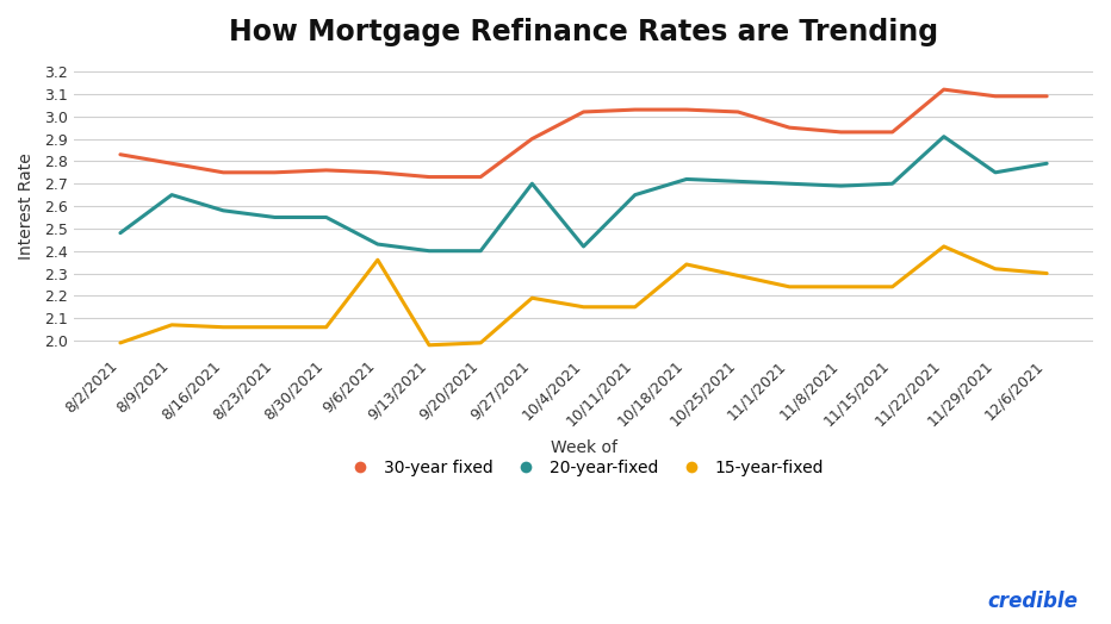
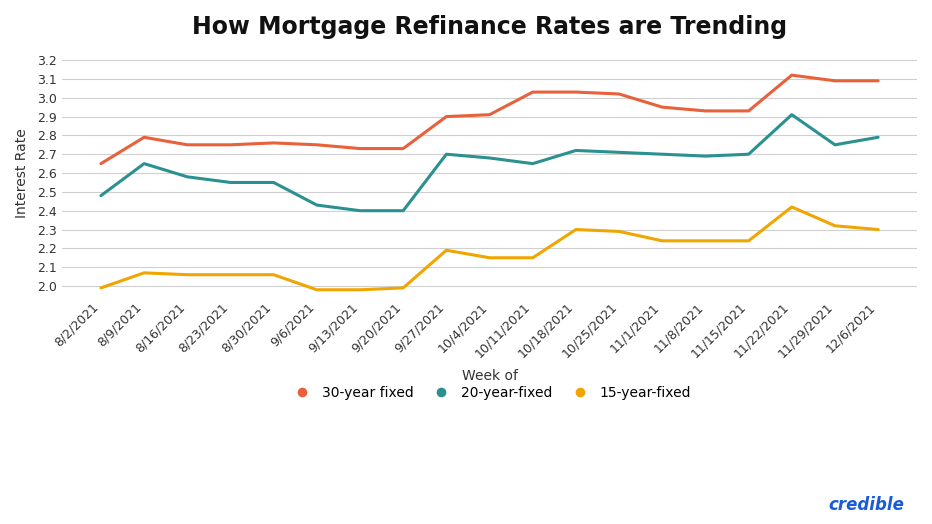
30-year fixed/8/2/2021: 2.83 -> 2.65
15-year-fixed/9/6/2021: 2.36 -> 1.98
30-year fixed/10/4/2021: 3.02 -> 2.91
20-year-fixed/10/4/2021: 2.42 -> 2.68
15-year-fixed/10/18/2021: 2.34 -> 2.30
